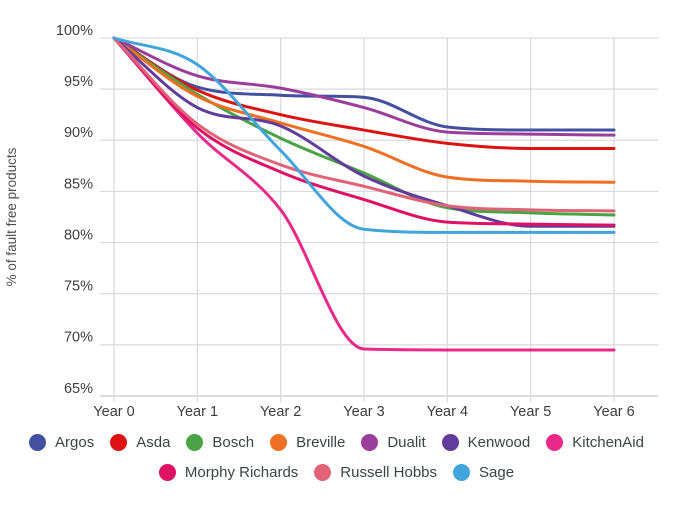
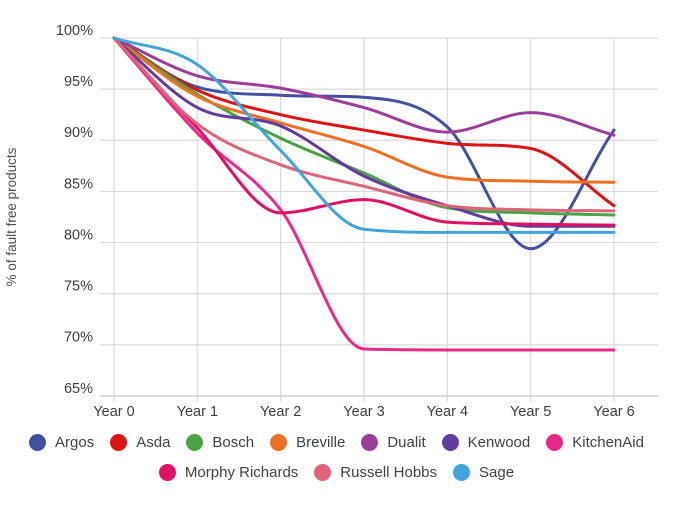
Morphy Richards/Year 2: 86.9% -> 82.9%
Argos/Year 5: 91.0% -> 79.4%
Dualit/Year 5: 90.6% -> 92.7%
Asda/Year 6: 89.2% -> 83.6%
